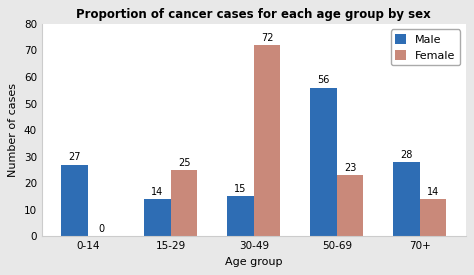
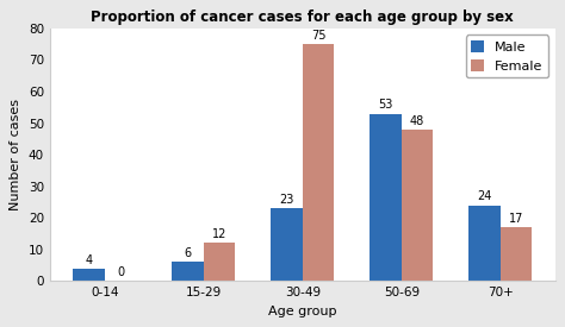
Male/0-14: 27 -> 4
Male/15-29: 14 -> 6
Female/15-29: 25 -> 12
Male/30-49: 15 -> 23
Female/30-49: 72 -> 75
Male/50-69: 56 -> 53
Female/50-69: 23 -> 48
Male/70+: 28 -> 24
Female/70+: 14 -> 17
